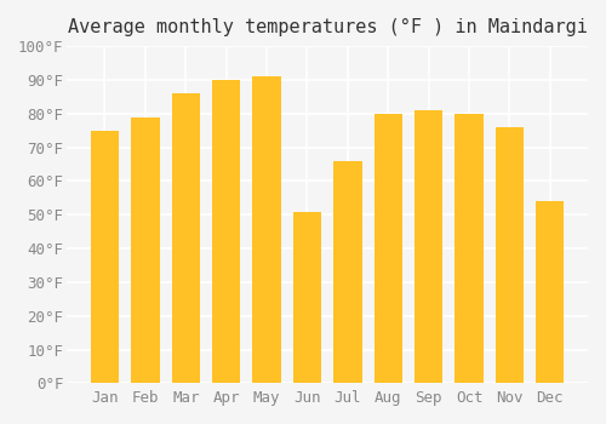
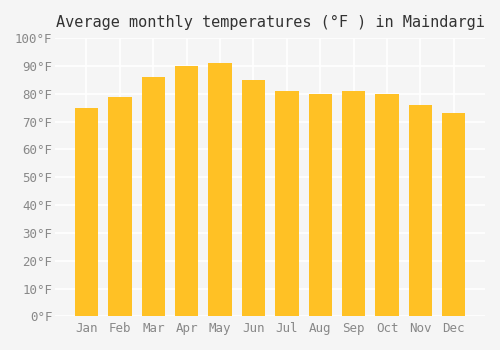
Jun: 51°F -> 85°F
Jul: 66°F -> 81°F
Dec: 54°F -> 73°F
